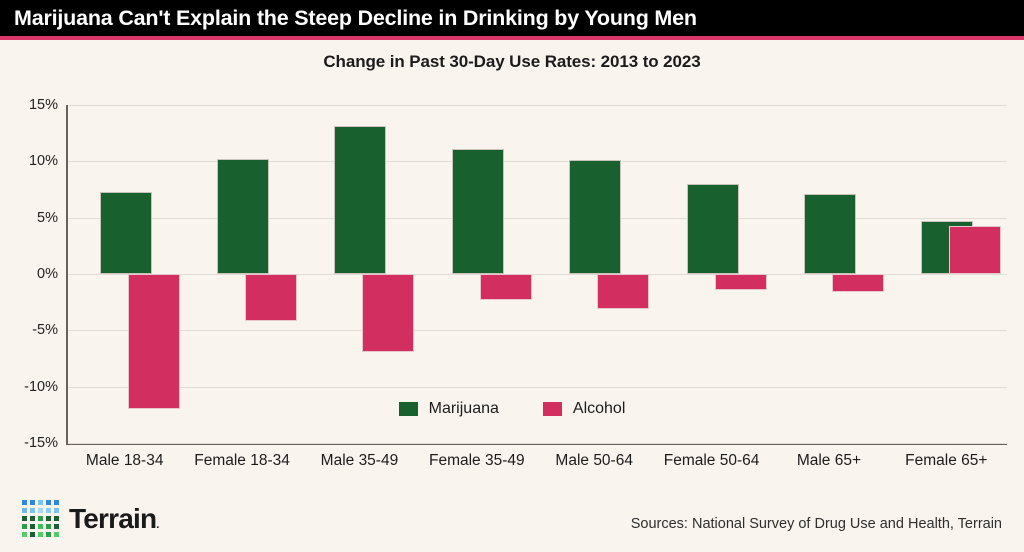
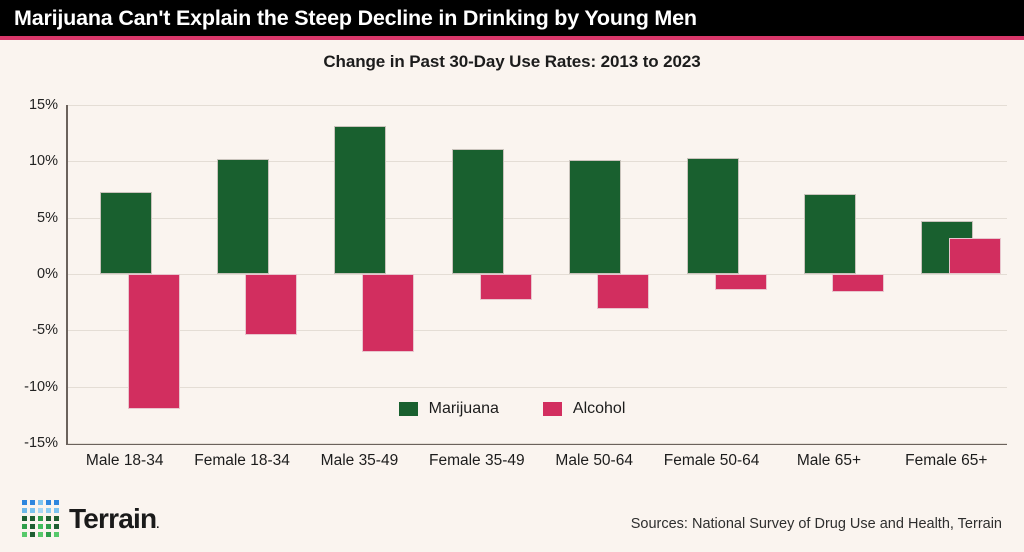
Alcohol/Female 18-34: -4.2% -> -5.4%
Marijuana/Female 50-64: 8.0% -> 10.3%
Alcohol/Female 65+: 4.3% -> 3.2%
